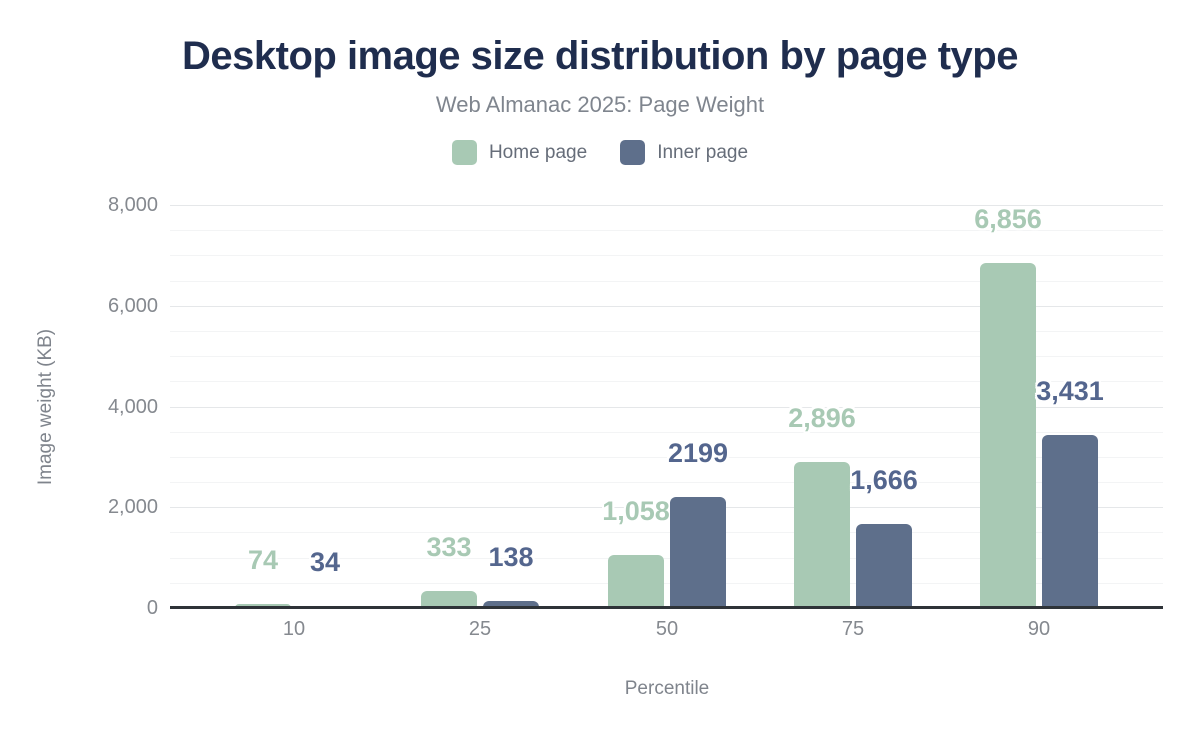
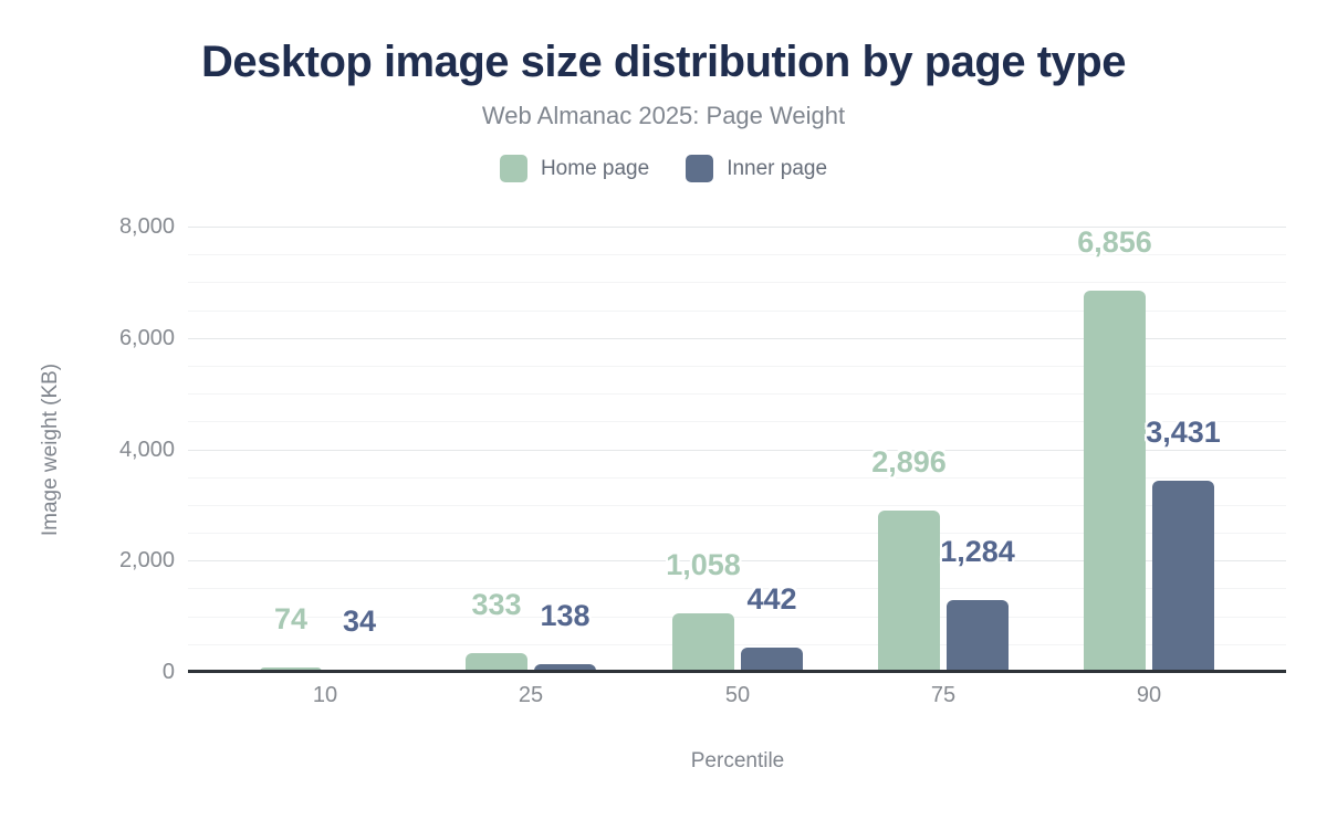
Inner page/50: 2199 -> 442
Inner page/75: 1,666 -> 1,284
